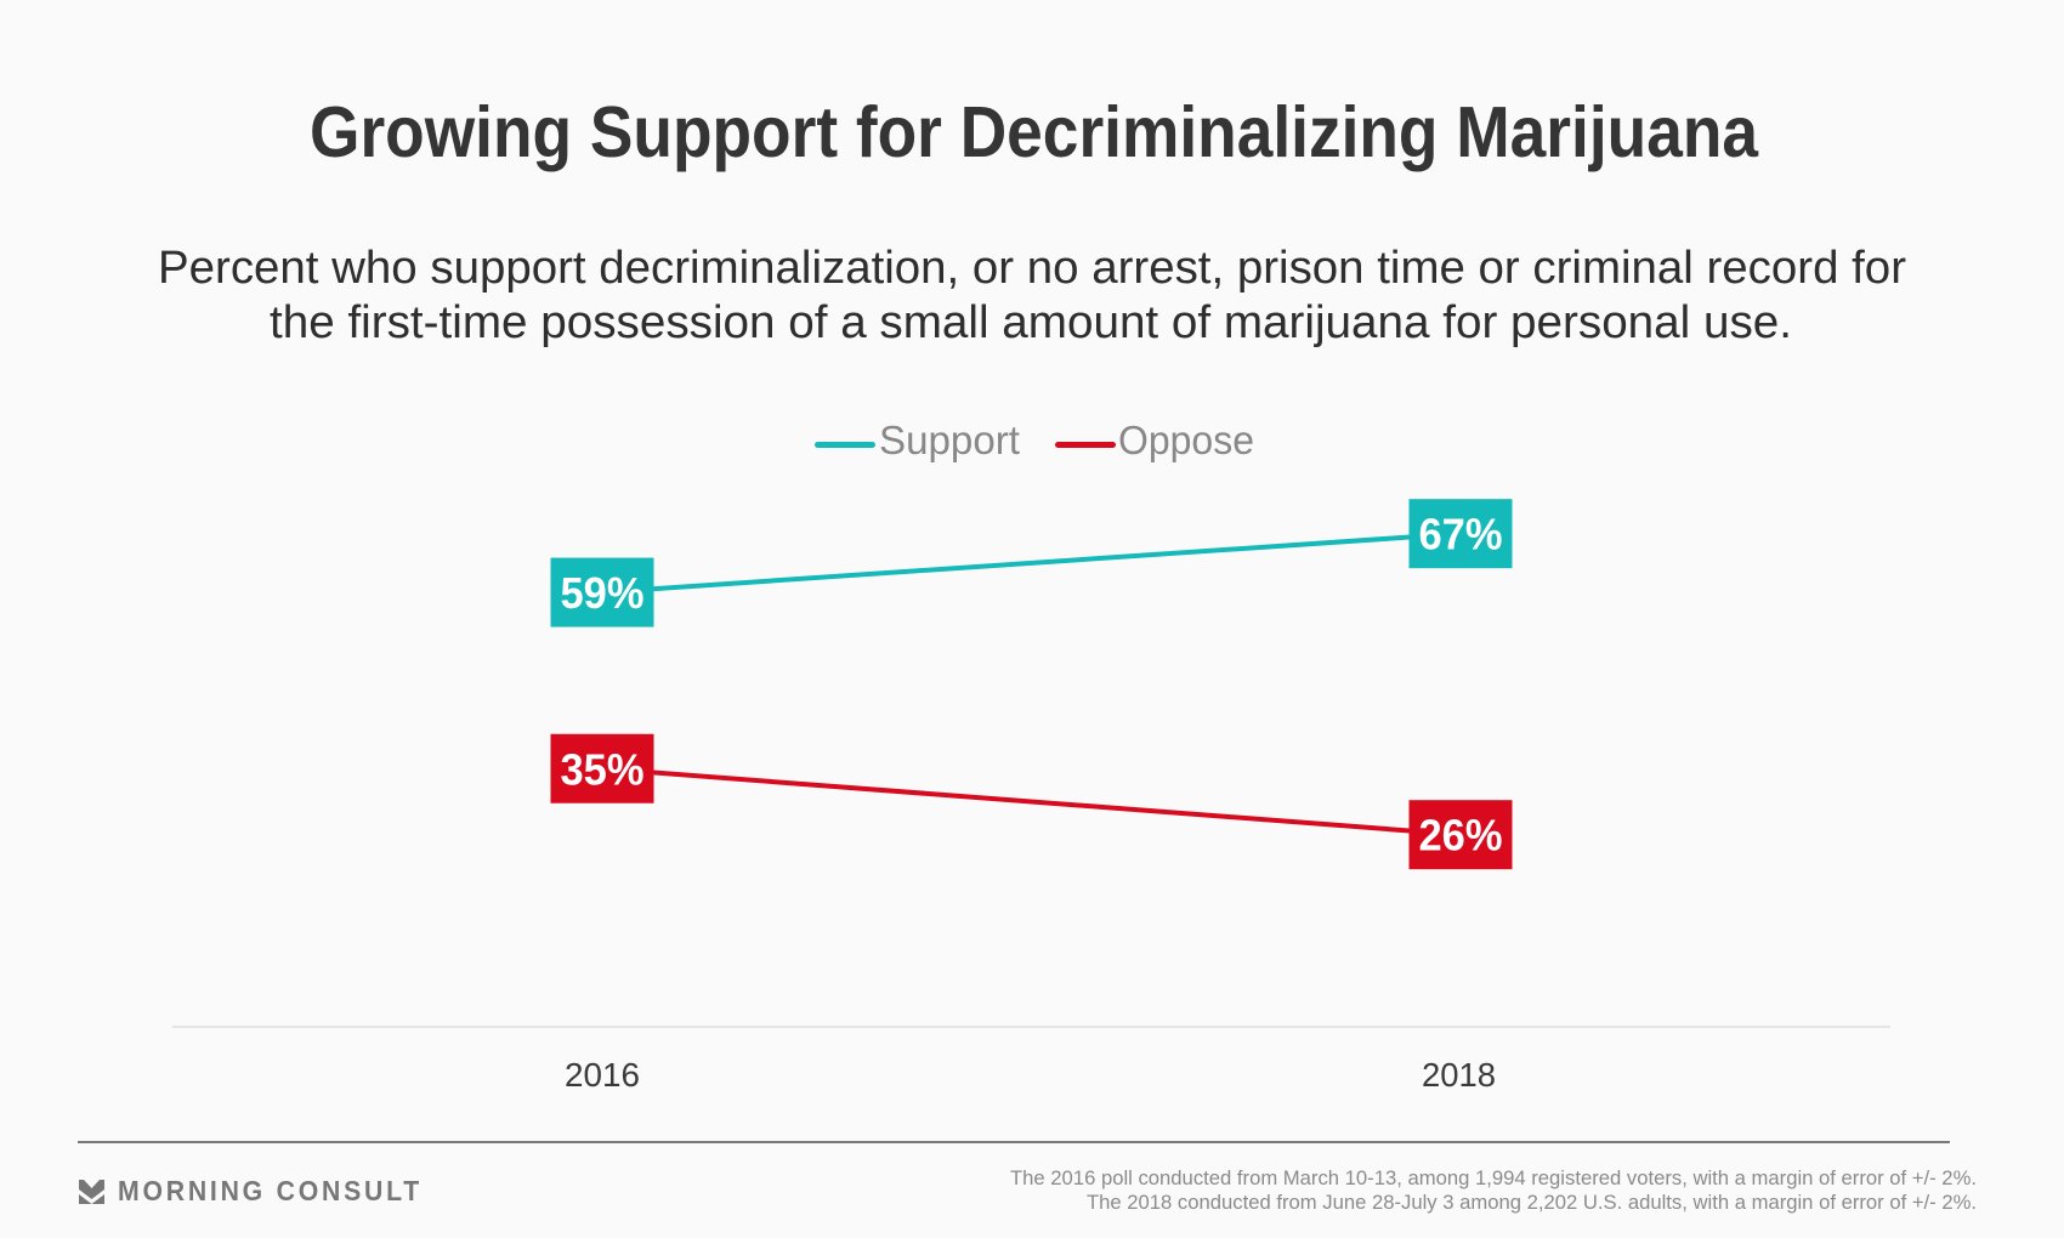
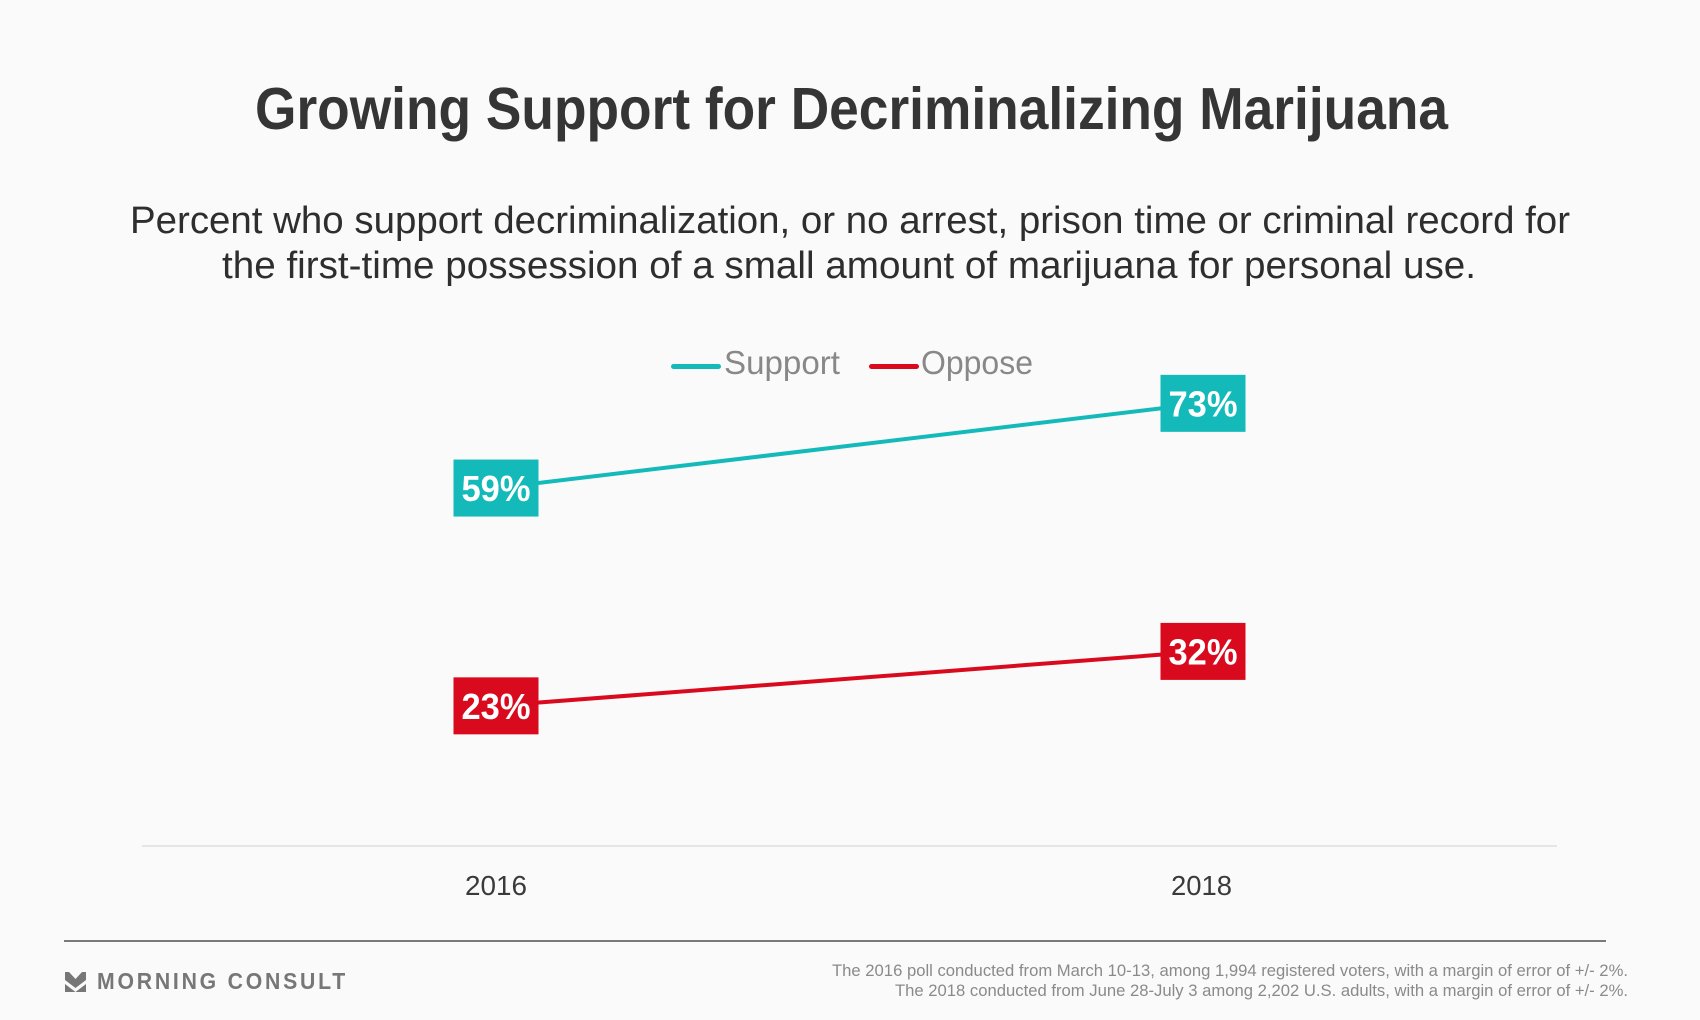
Oppose/2016: 35% -> 23%
Support/2018: 67% -> 73%
Oppose/2018: 26% -> 32%
